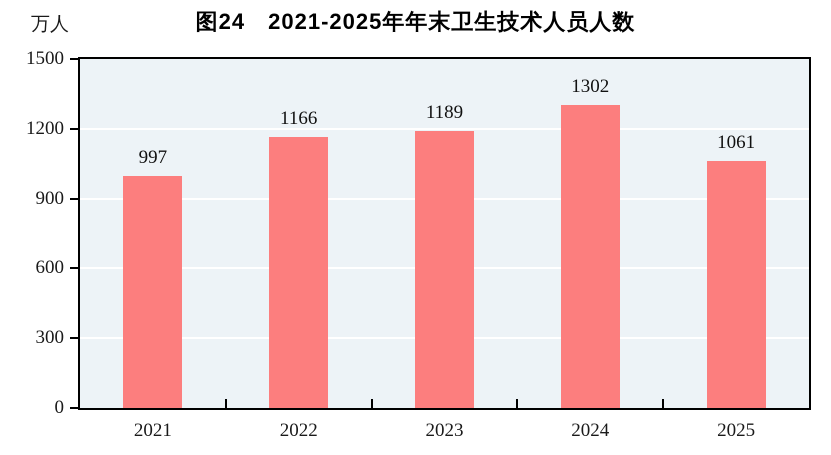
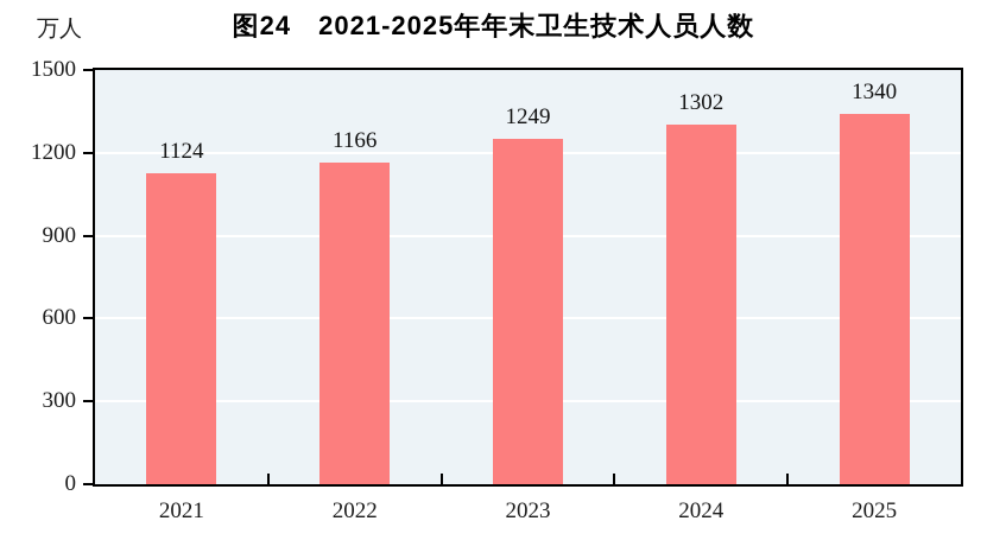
2021: 997 -> 1124
2023: 1189 -> 1249
2025: 1061 -> 1340
